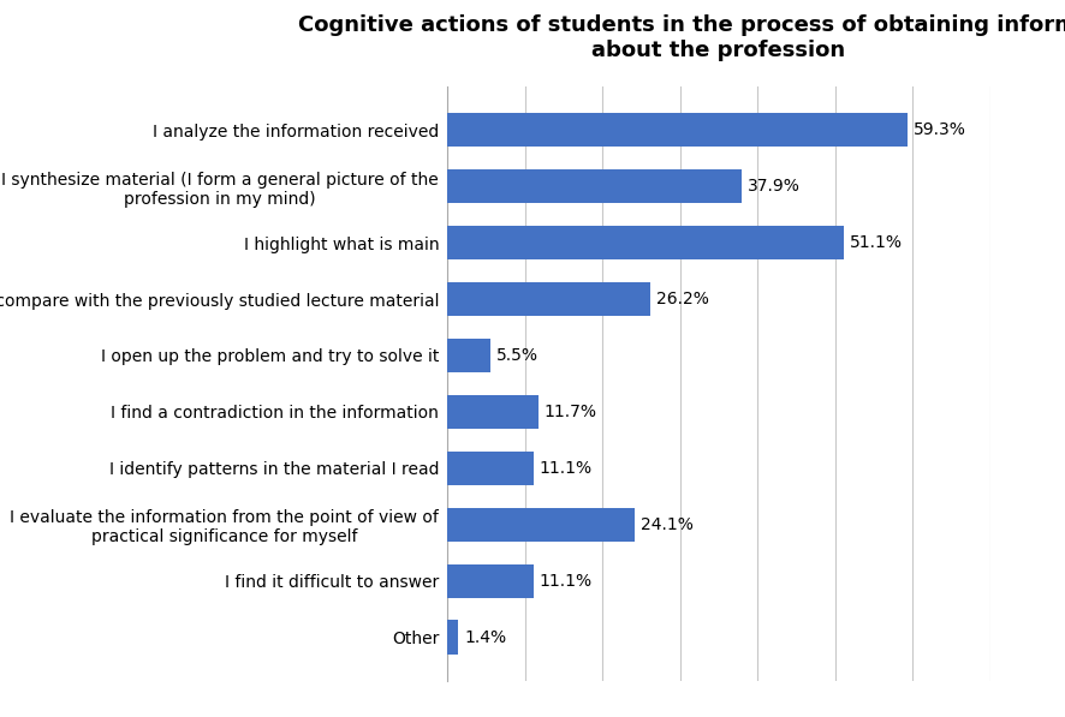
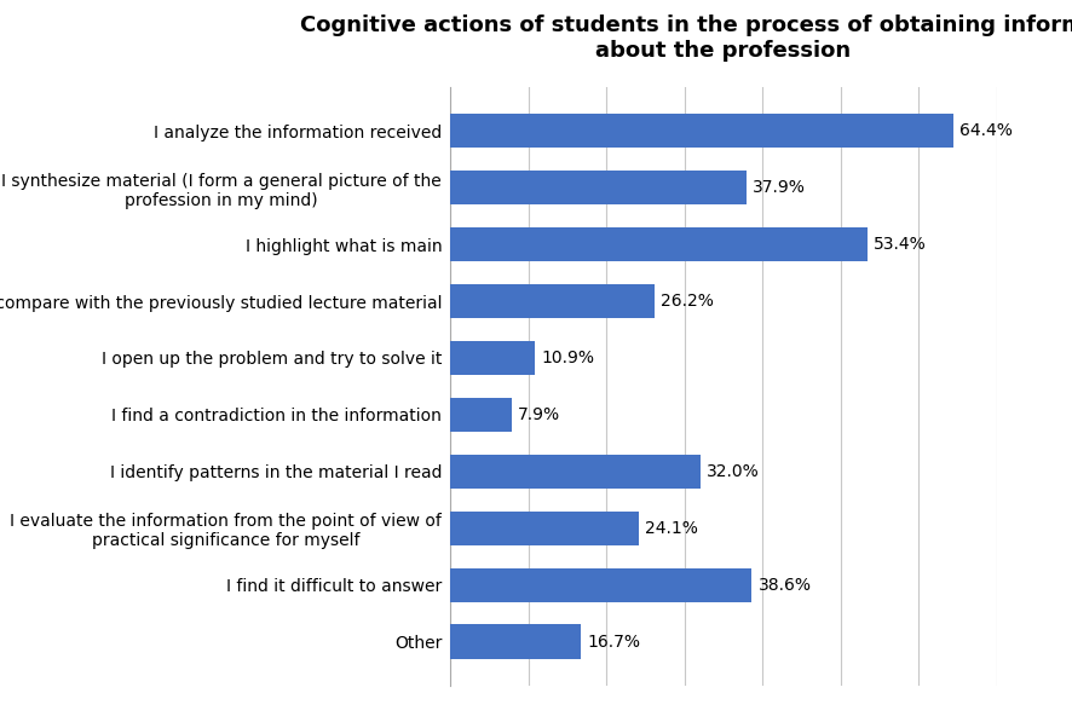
I analyze the information received: 59.3% -> 64.4%
I highlight what is main: 51.1% -> 53.4%
I open up the problem and try to solve it: 5.5% -> 10.9%
I find a contradiction in the information: 11.7% -> 7.9%
I identify patterns in the material I read: 11.1% -> 32.0%
I find it difficult to answer: 11.1% -> 38.6%
Other: 1.4% -> 16.7%
